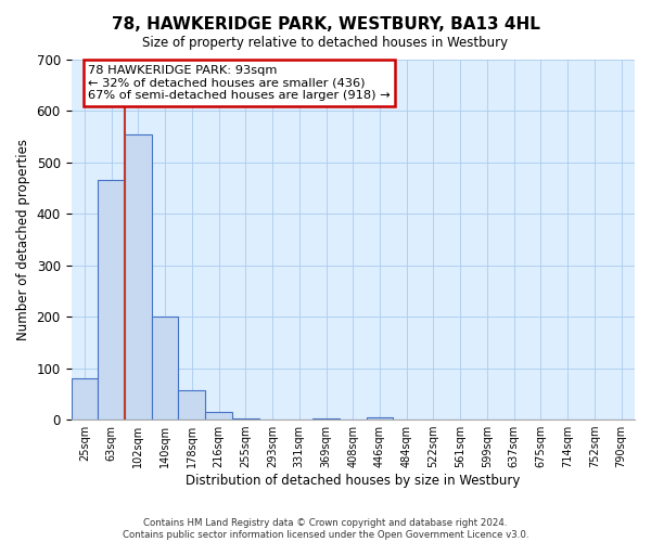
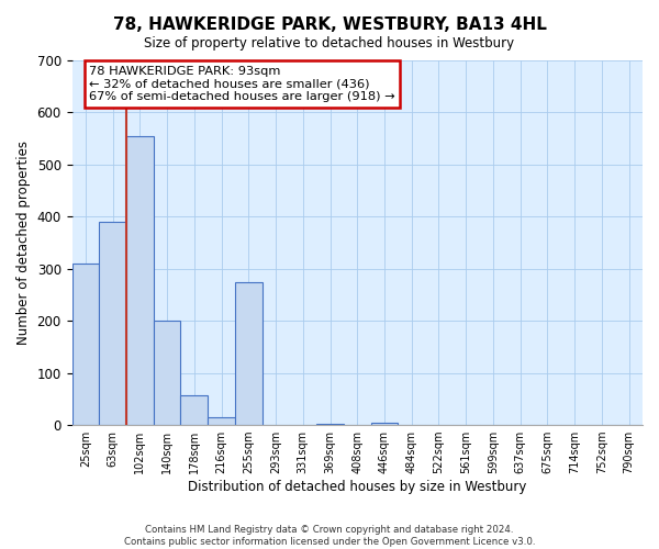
25sqm: 80 -> 310
63sqm: 465 -> 390
255sqm: 3 -> 275
